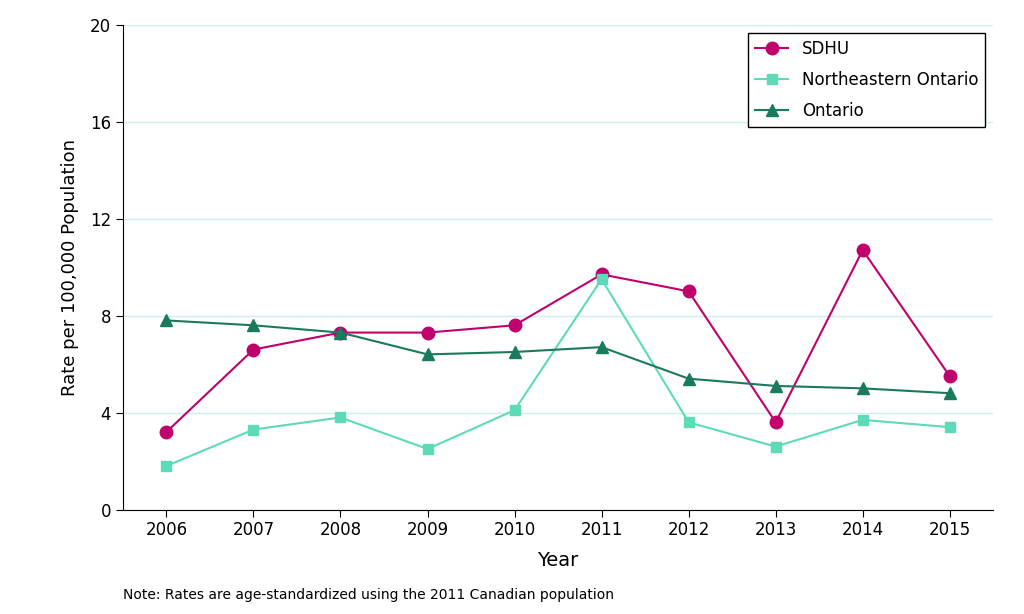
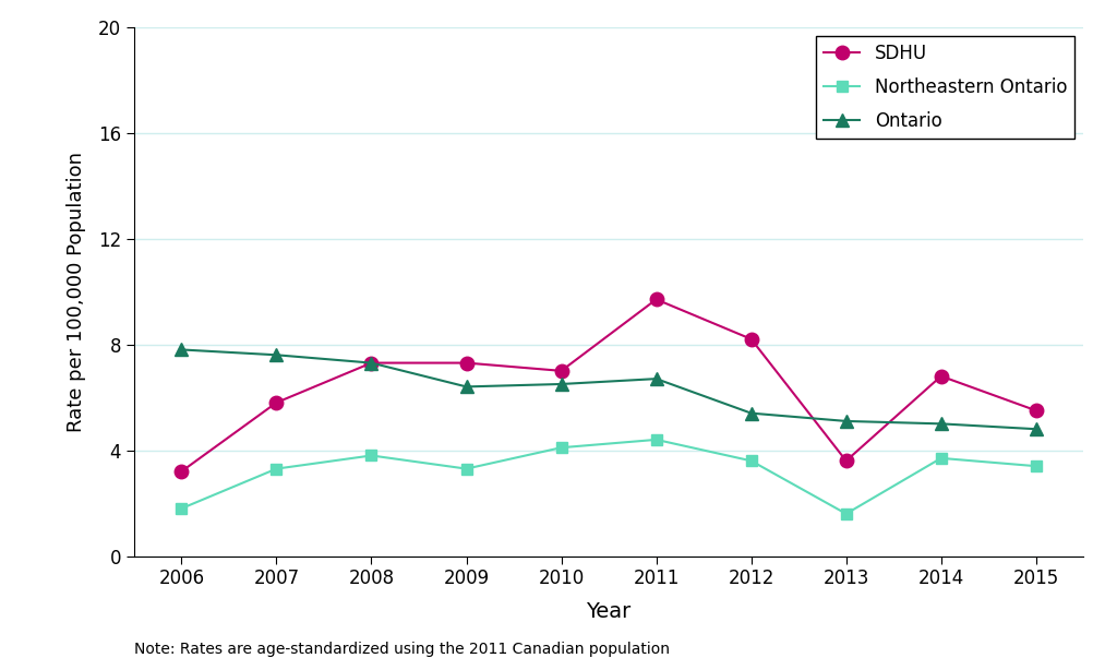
SDHU/2007: 6.6 -> 5.8
Northeastern Ontario/2009: 2.5 -> 3.3
SDHU/2010: 7.6 -> 7.0
Northeastern Ontario/2011: 9.5 -> 4.4
SDHU/2012: 9.0 -> 8.2
Northeastern Ontario/2013: 2.6 -> 1.6
SDHU/2014: 10.7 -> 6.8
